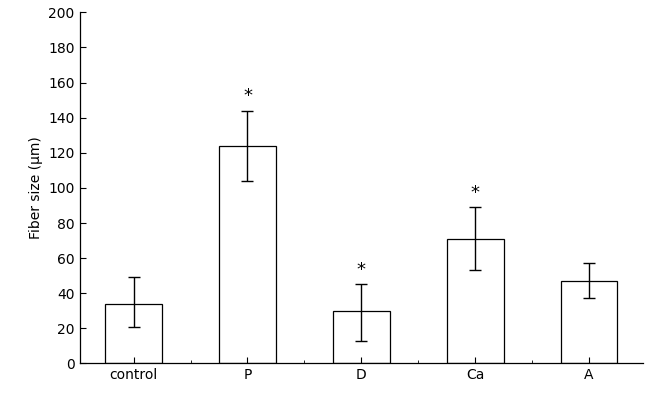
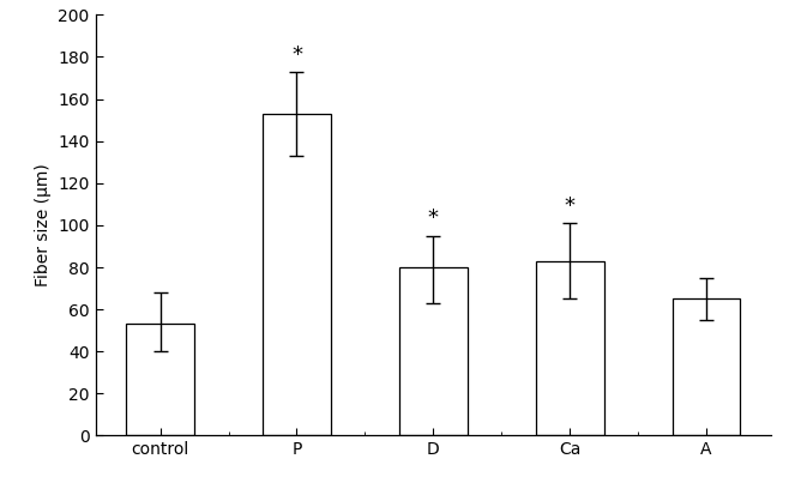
control: 34 -> 53
P: 124 -> 153
D: 30 -> 80
Ca: 71 -> 83
A: 47 -> 65
